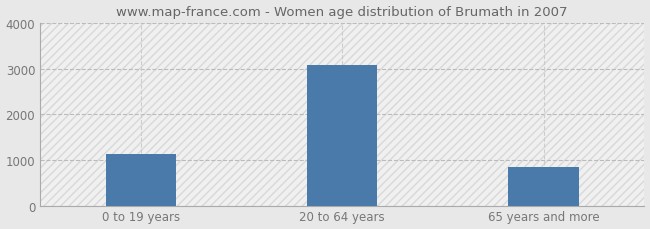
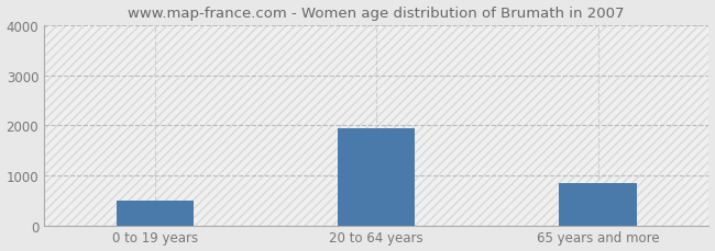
0 to 19 years: 1130 -> 500
20 to 64 years: 3080 -> 1950
